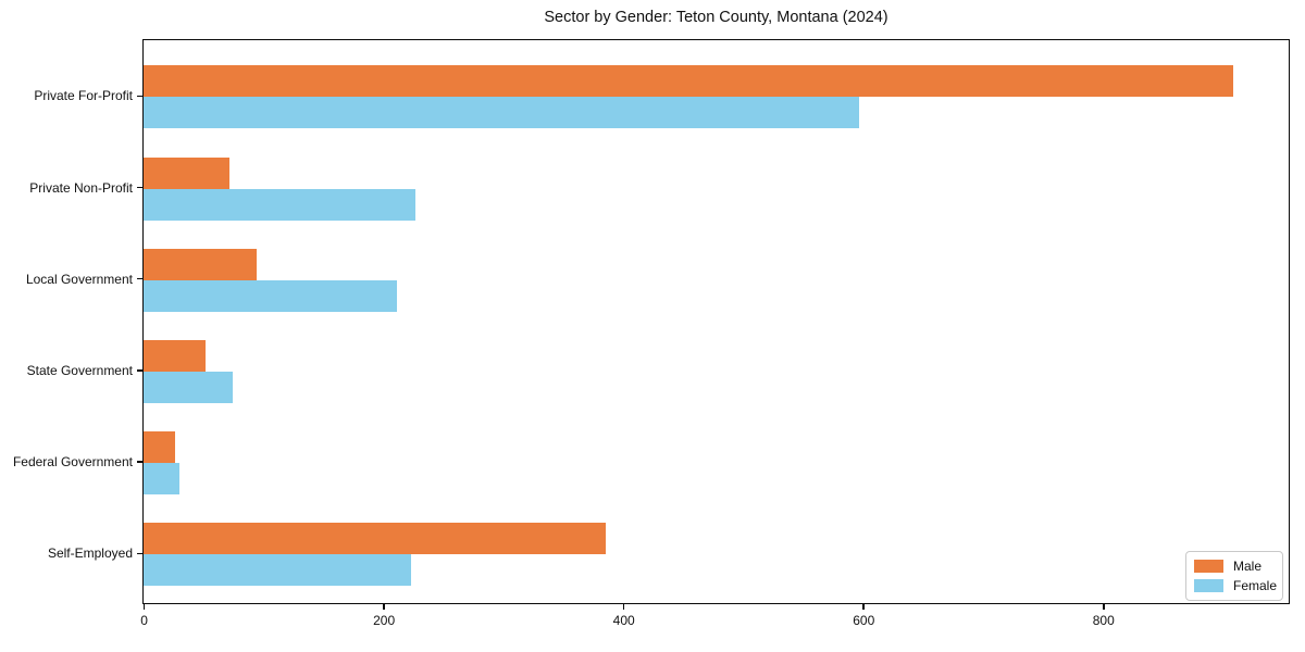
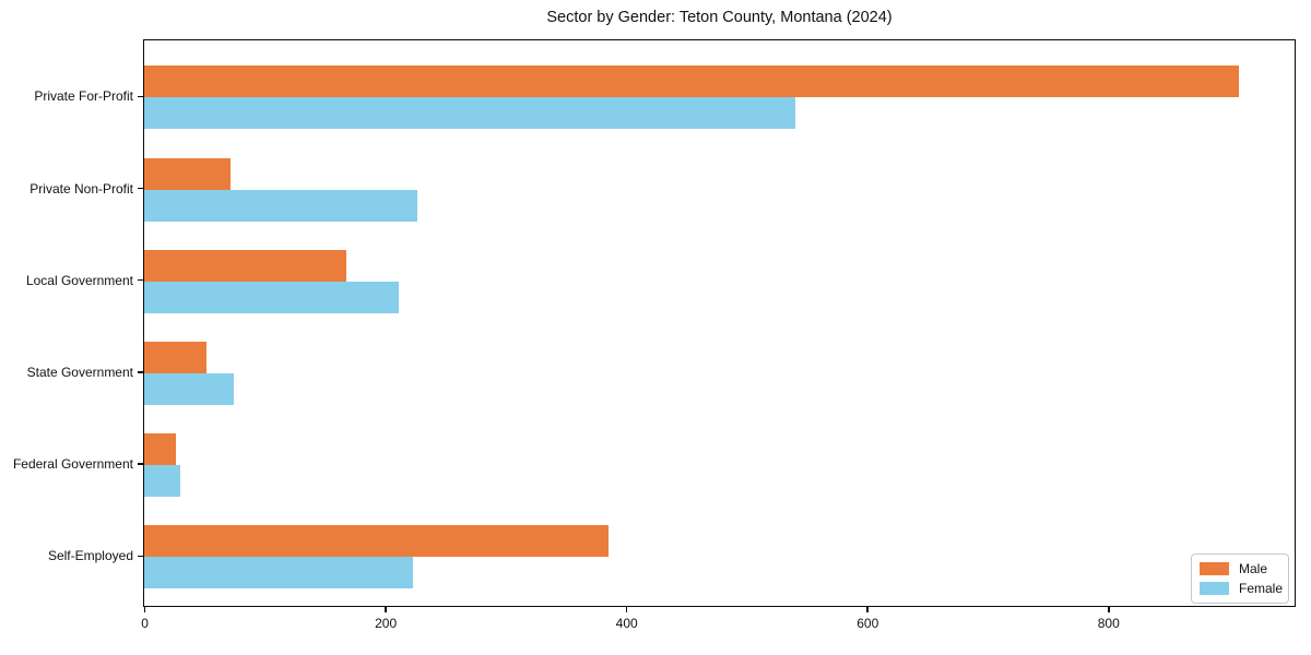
Female/Private For-Profit: 597 -> 540
Male/Local Government: 94 -> 168
